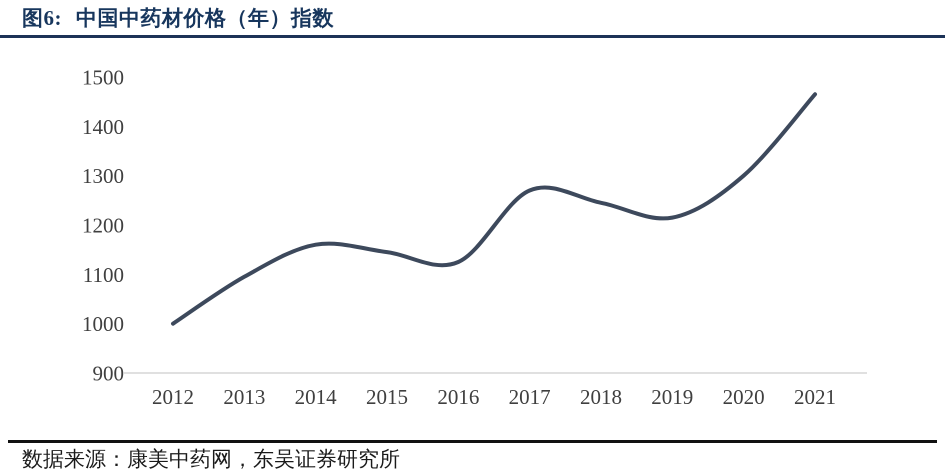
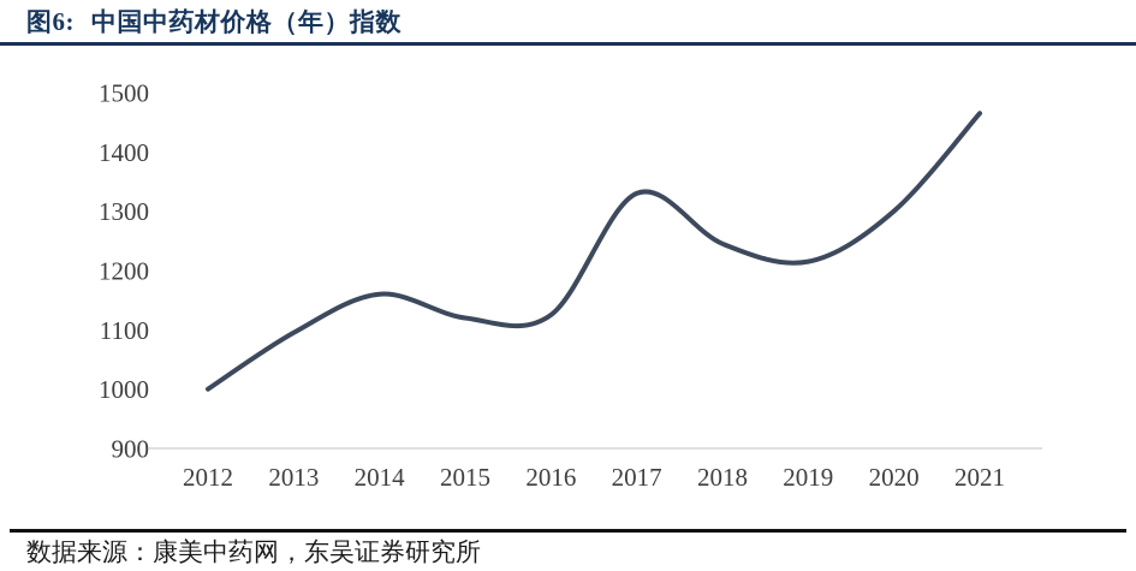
2015: 1140 -> 1120
2017: 1270 -> 1330
